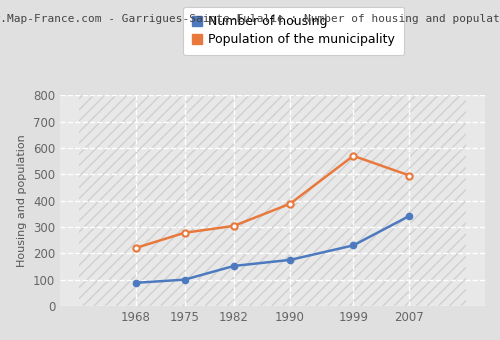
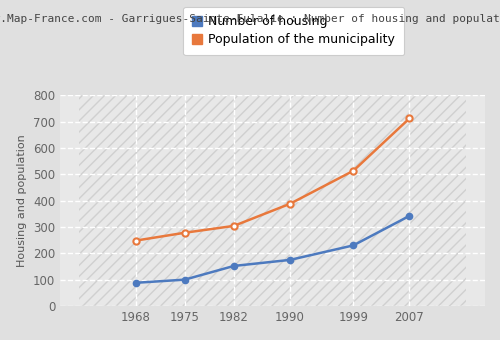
Population of the municipality/1968: 220 -> 248
Population of the municipality/1999: 570 -> 513
Population of the municipality/2007: 495 -> 712
